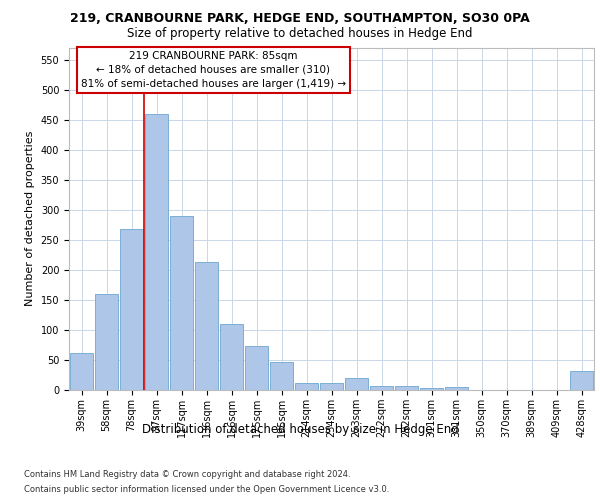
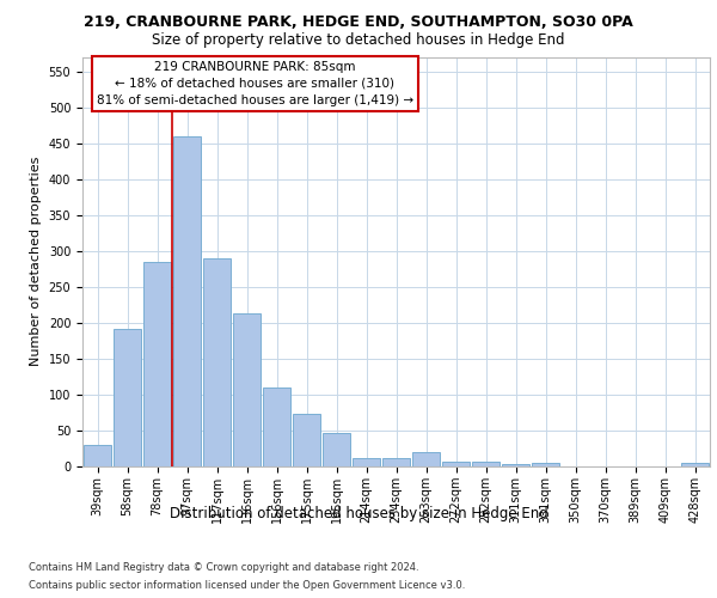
39sqm: 62 -> 30
58sqm: 160 -> 192
78sqm: 268 -> 285
428sqm: 32 -> 5
